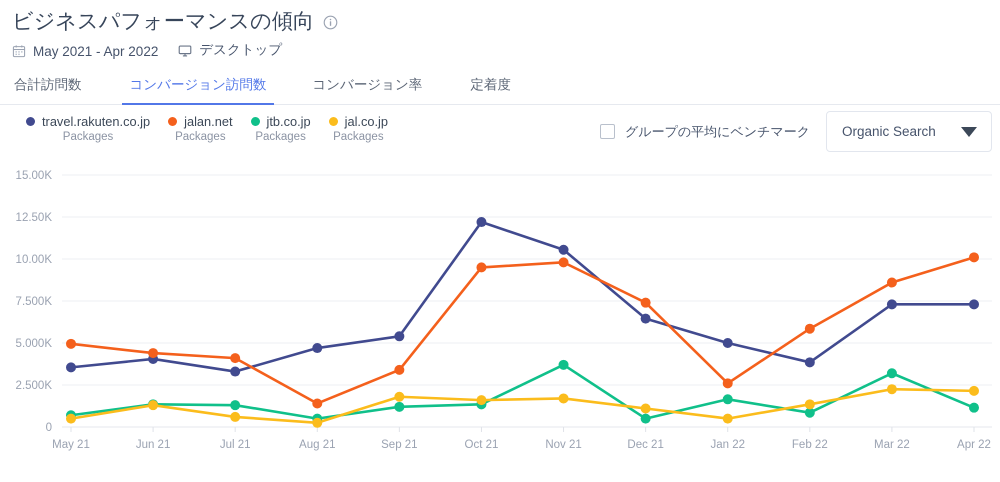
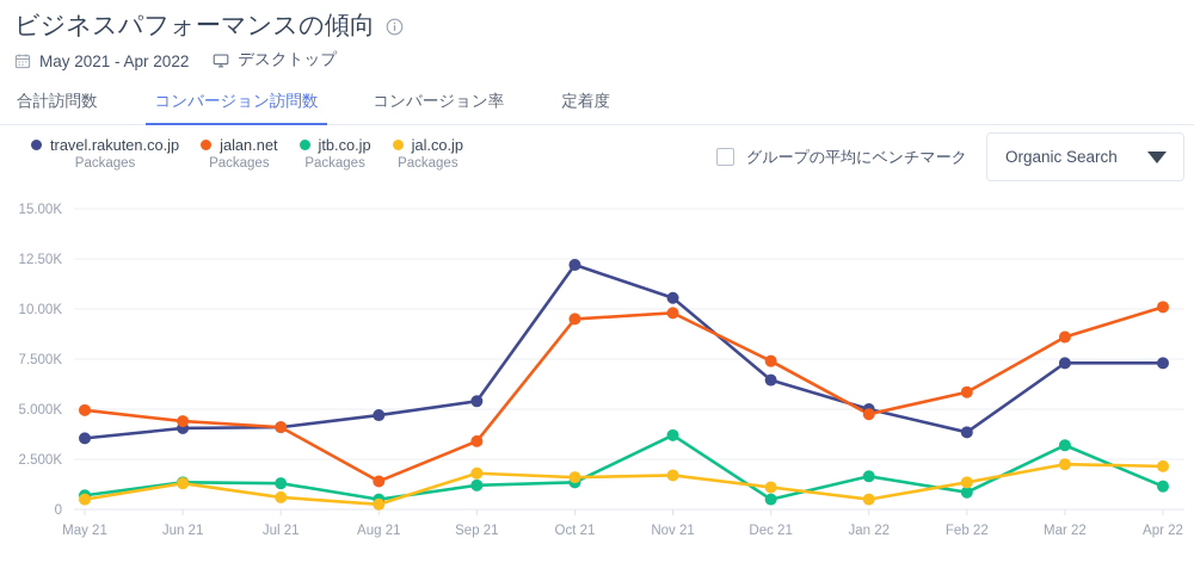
travel.rakuten.co.jp/Jul 21: 3.3K -> 4.1K
jalan.net/Jan 22: 2.6K -> 4.8K
